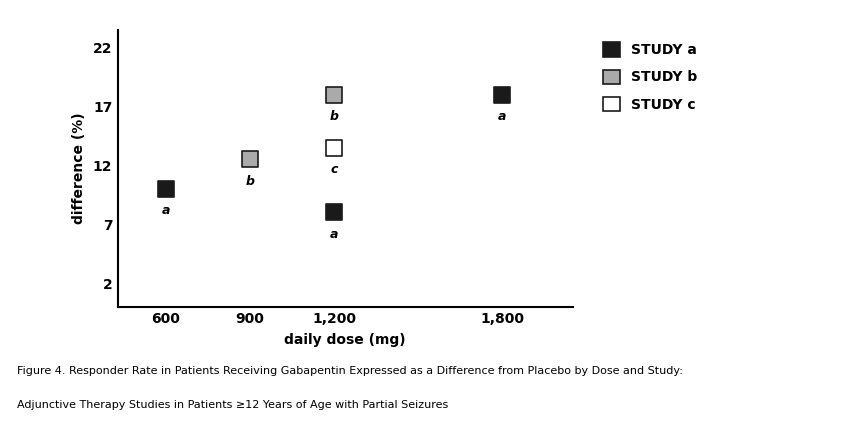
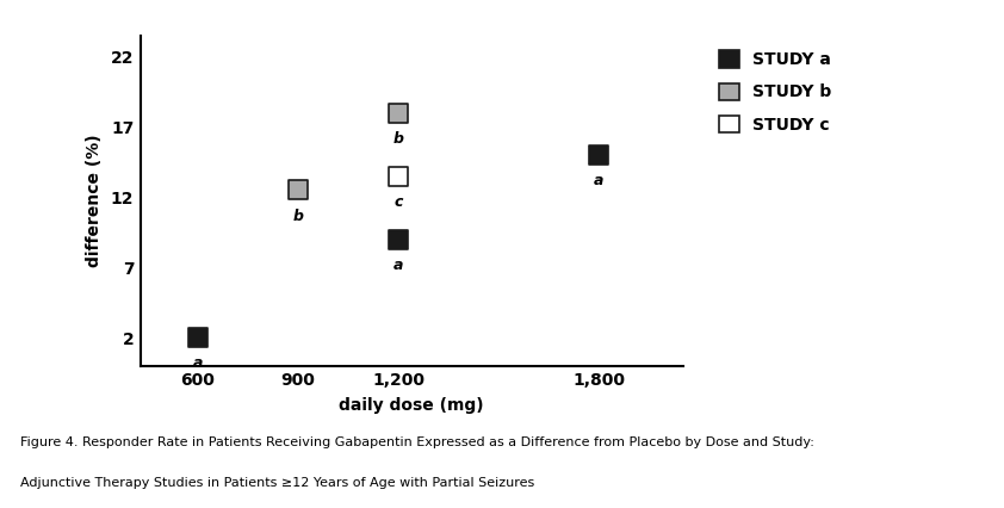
STUDY a/600: 10 -> 2
STUDY a/1,200: 8 -> 9
STUDY a/1,800: 18 -> 15
